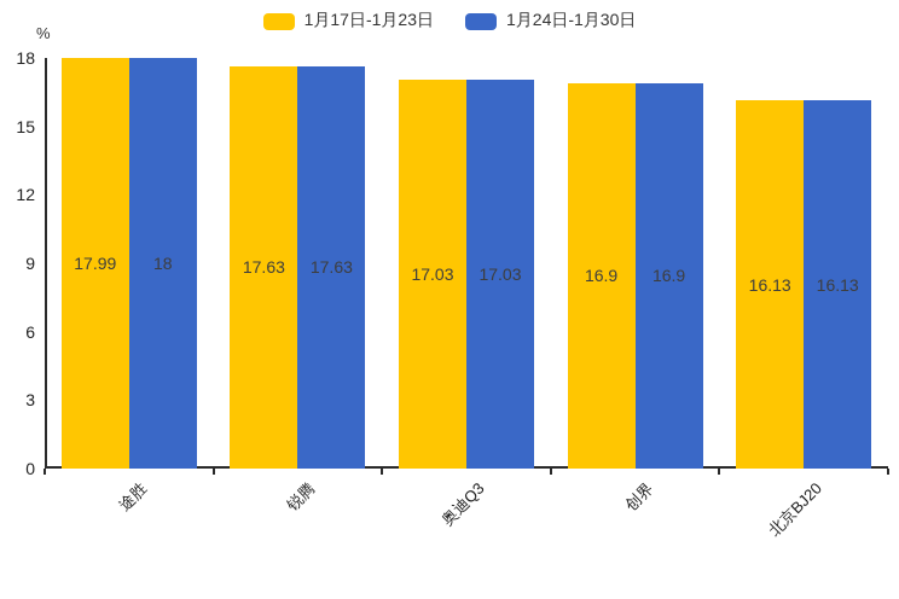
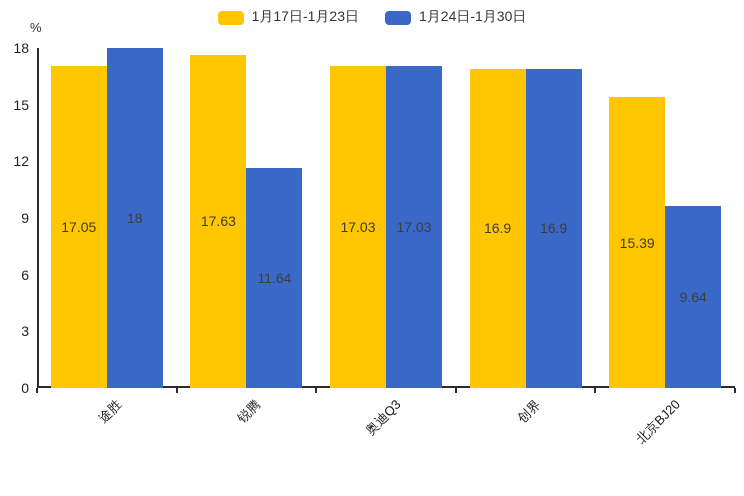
1月17日-1月23日/途胜: 17.99 -> 17.05
1月24日-1月30日/锐腾: 17.63 -> 11.64
1月17日-1月23日/北京BJ20: 16.13 -> 15.39
1月24日-1月30日/北京BJ20: 16.13 -> 9.64
